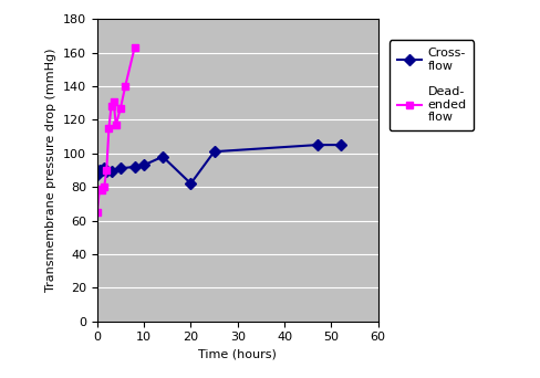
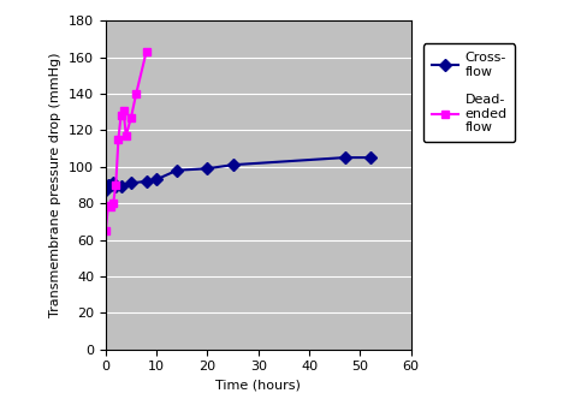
Cross- flow/20: 82 -> 99
